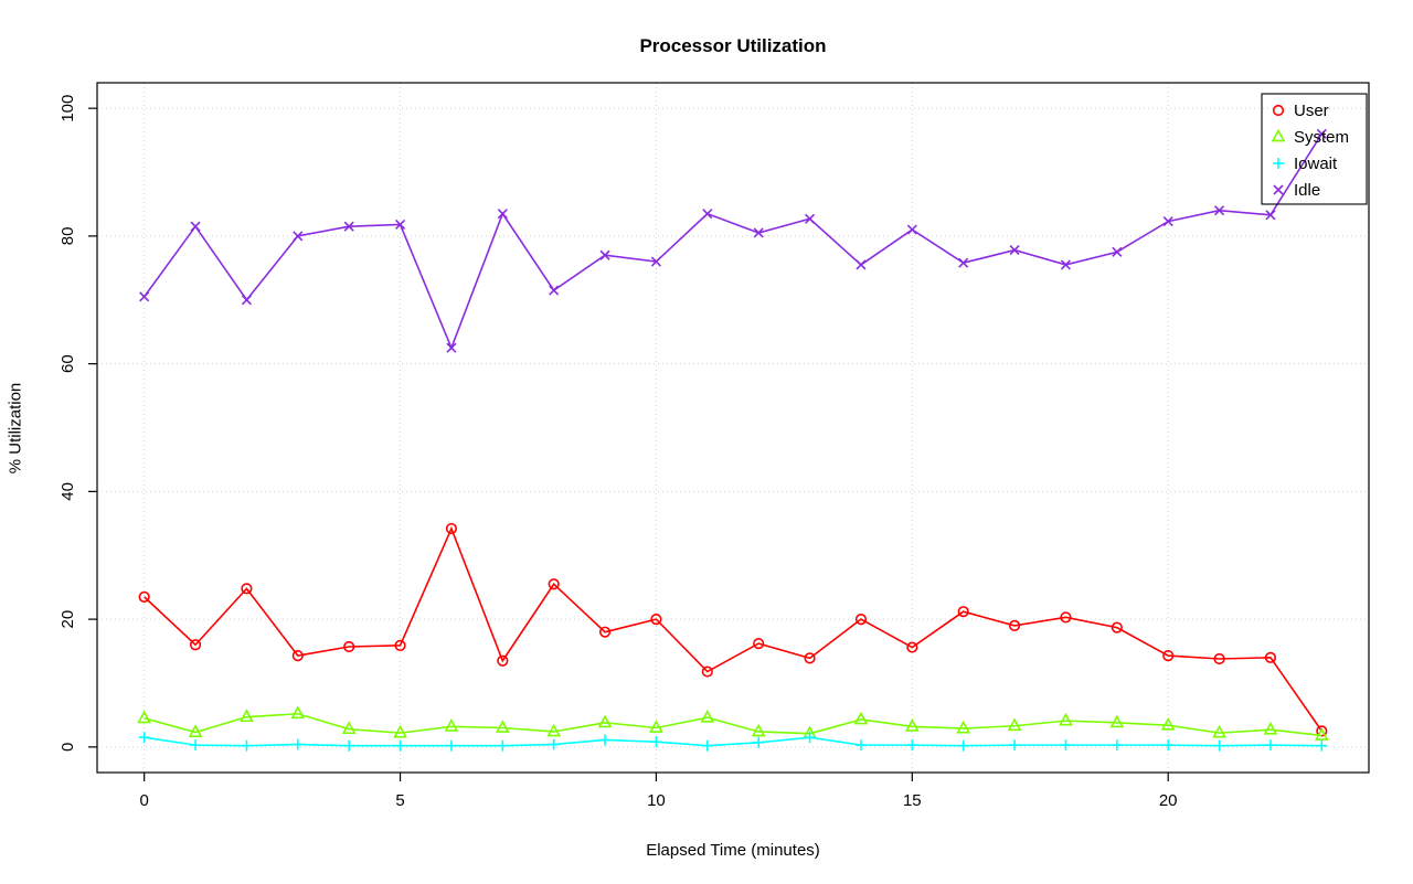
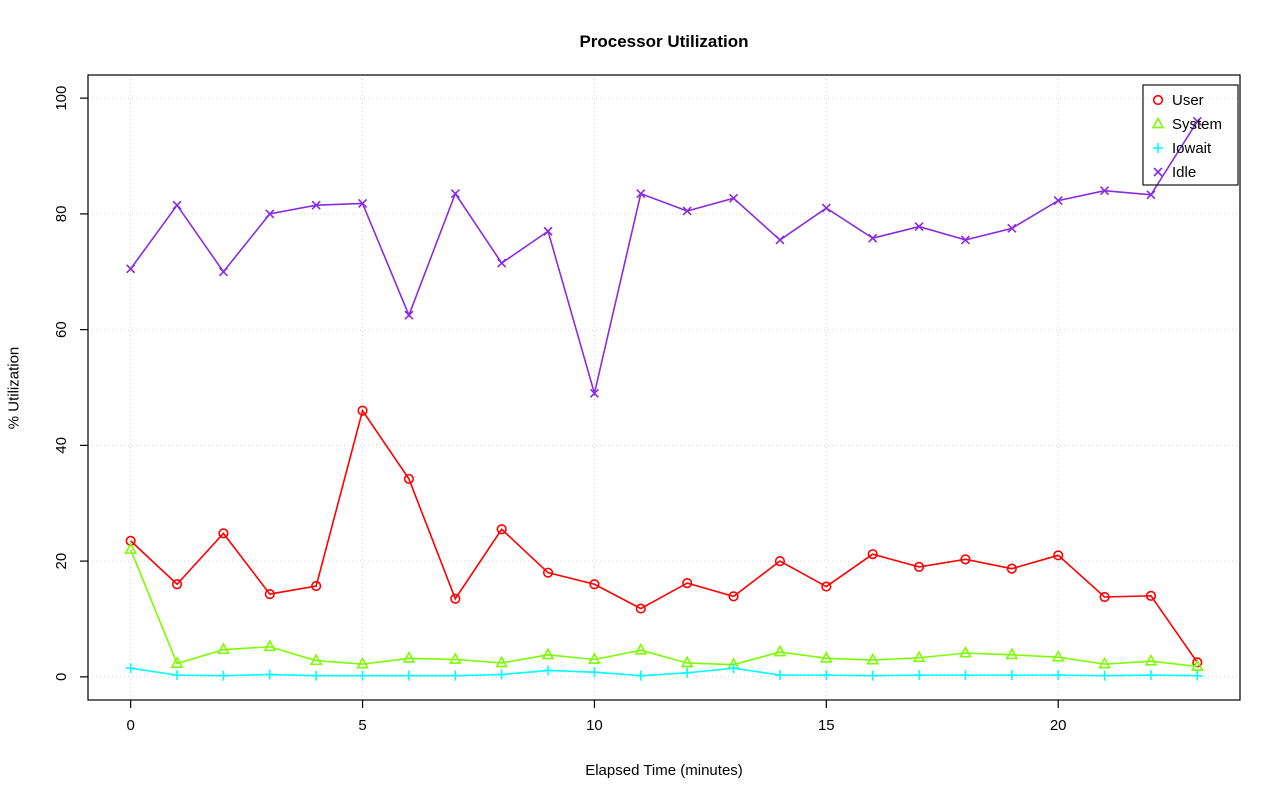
System/0: 4 -> 22
User/5: 16 -> 46
User/10: 20 -> 16
Idle/10: 76 -> 49
User/20: 14 -> 21
